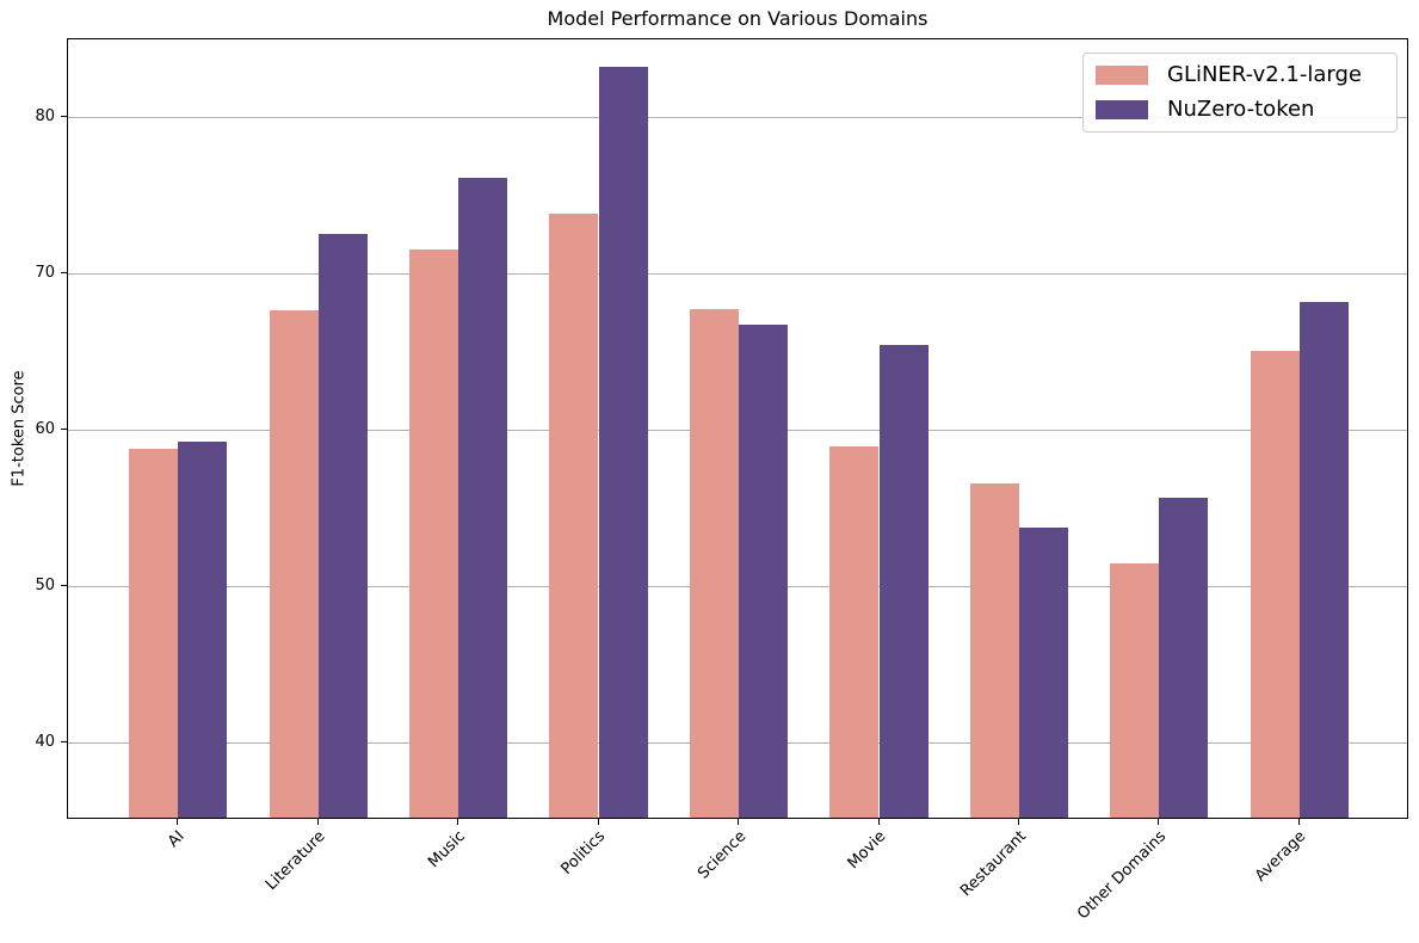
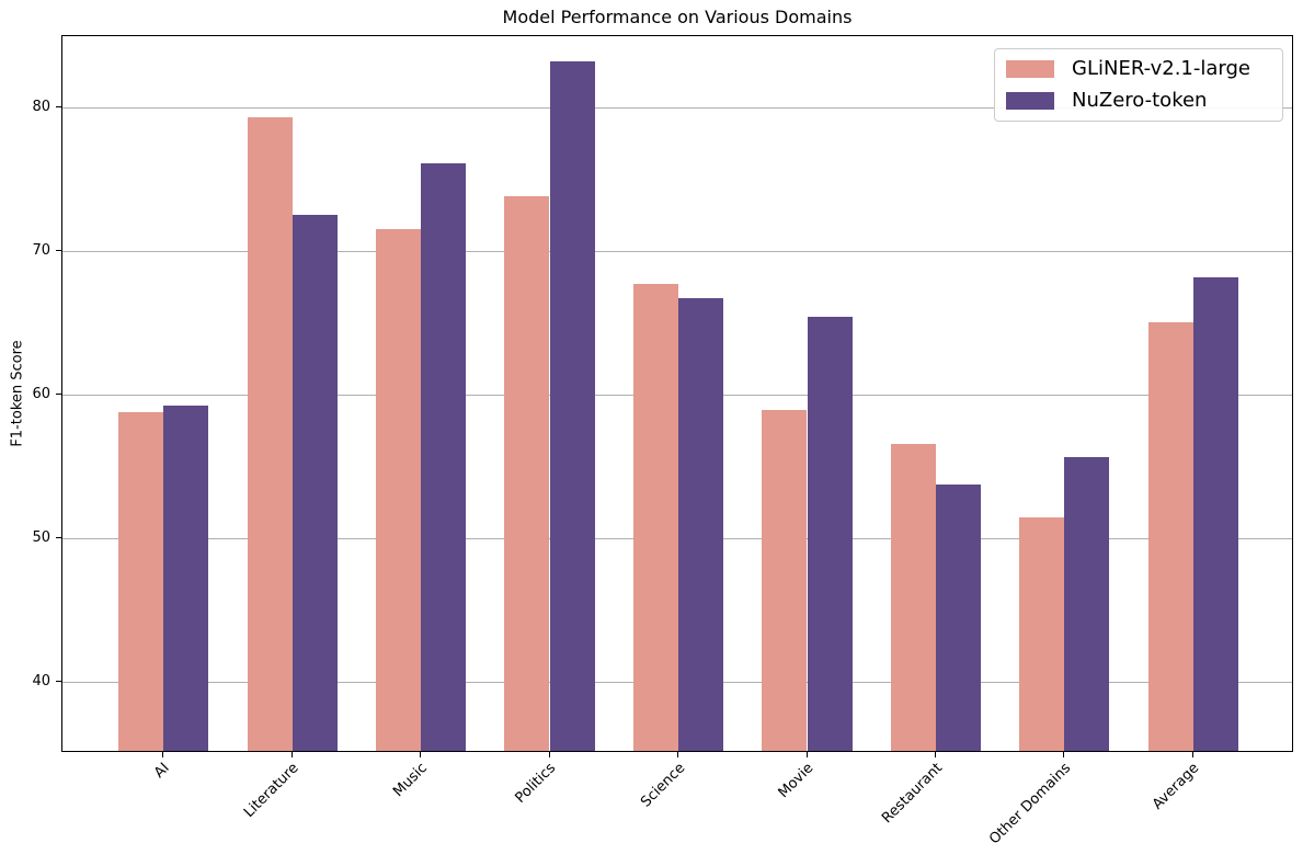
GLiNER-v2.1-large/Literature: 67.5 -> 79.2
